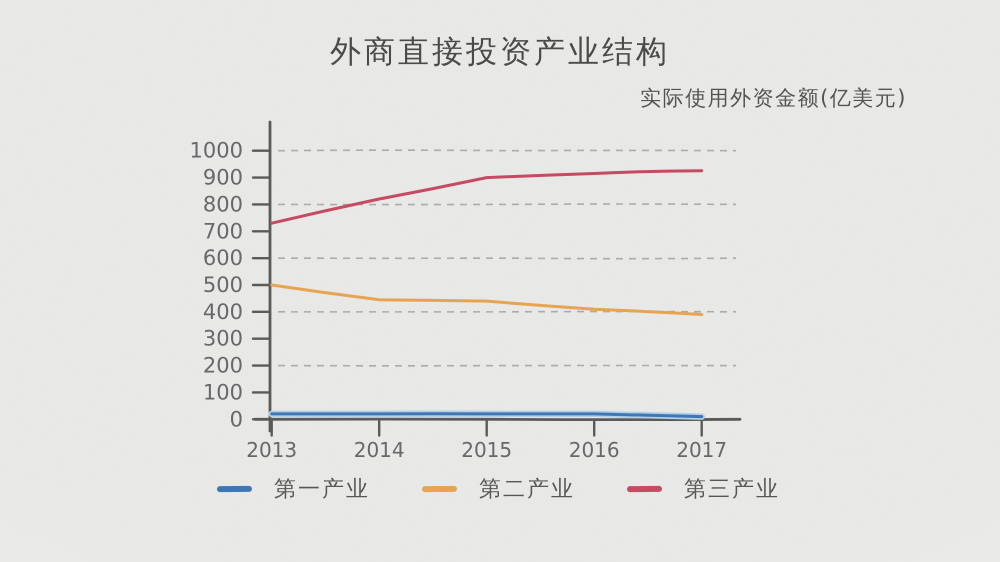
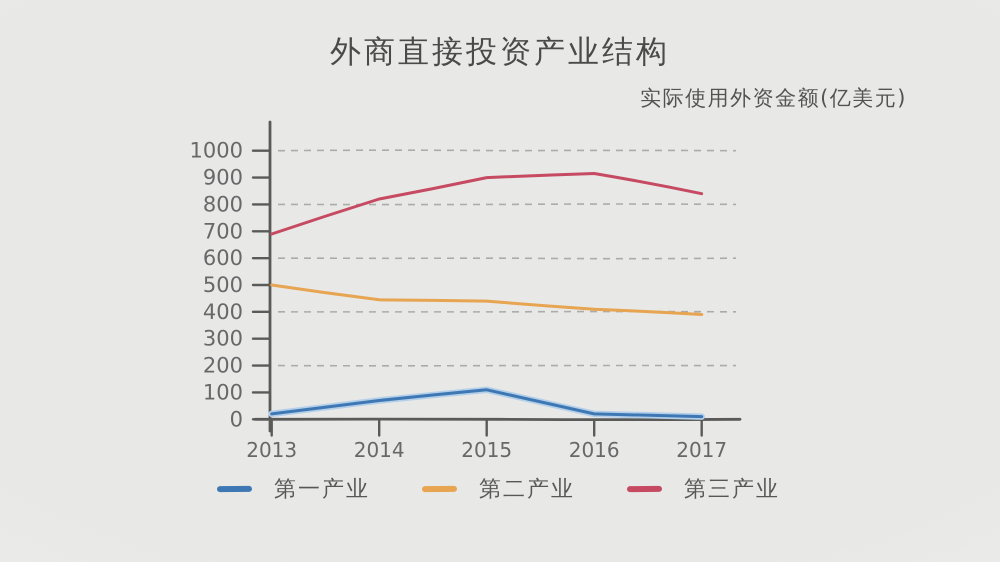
第三产业/2013: 730 -> 690
第一产业/2014: 20 -> 70
第一产业/2015: 20 -> 110
第三产业/2017: 920 -> 840
